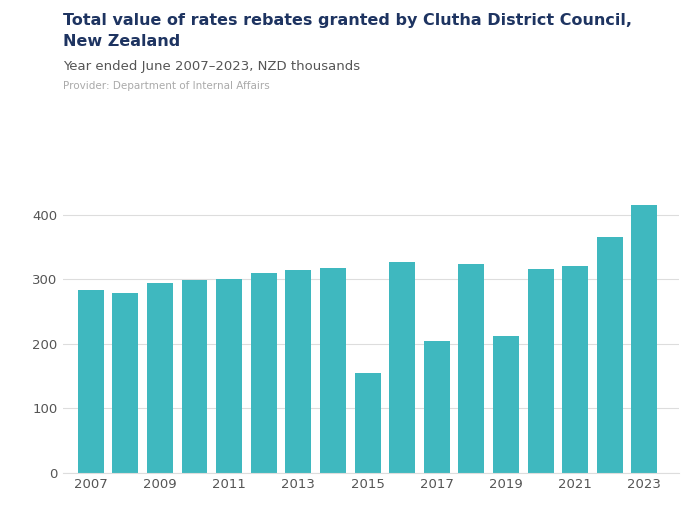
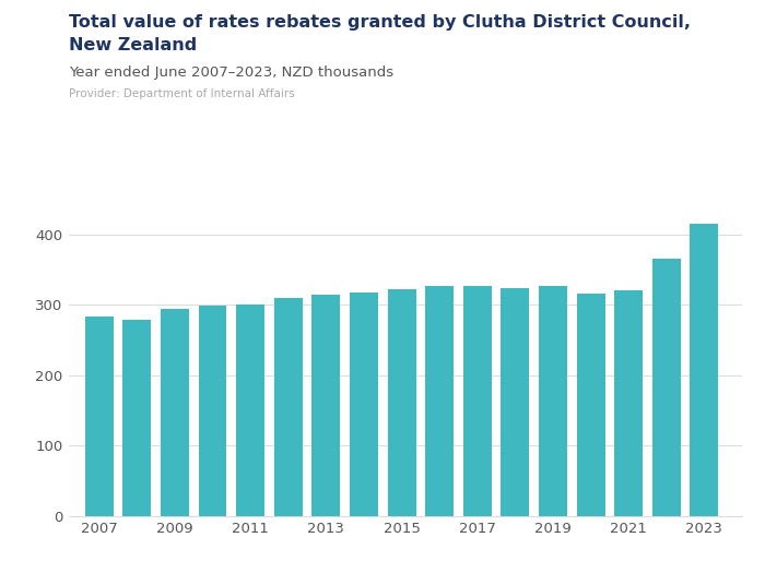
2015: 154 -> 322
2017: 204 -> 326
2019: 212 -> 327
